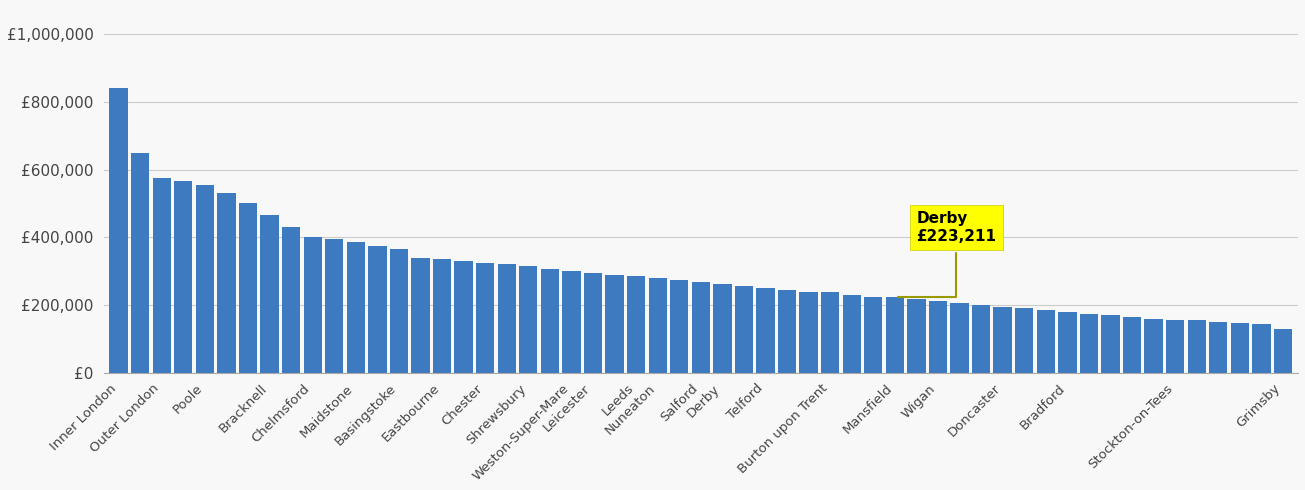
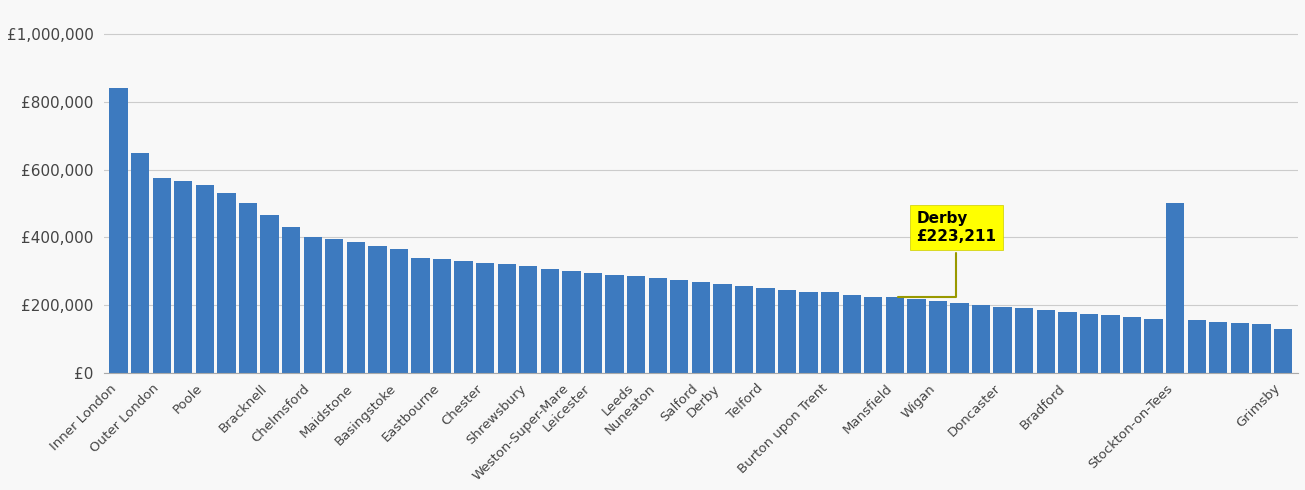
Stockton-on-Tees: £157,000 -> £500,000
